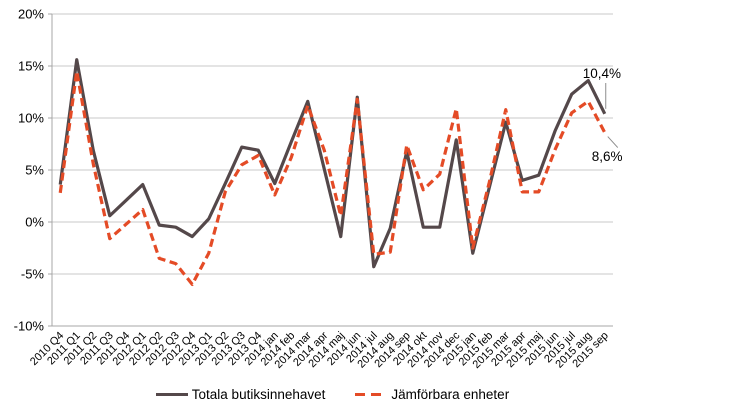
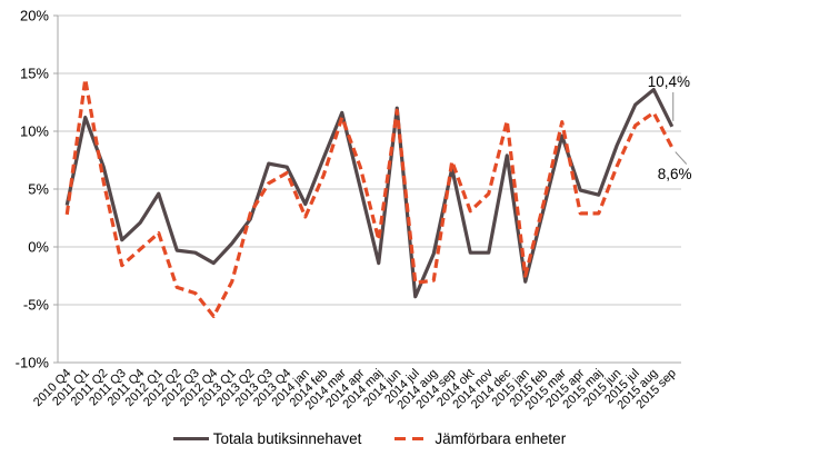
Totala butiksinnehavet/2011 Q1: 15.6% -> 11.2%
Totala butiksinnehavet/2012 Q1: 3.6% -> 4.6%
Totala butiksinnehavet/2013 Q2: 3.7% -> 2.4%
Totala butiksinnehavet/2015 apr: 4.0% -> 4.9%
